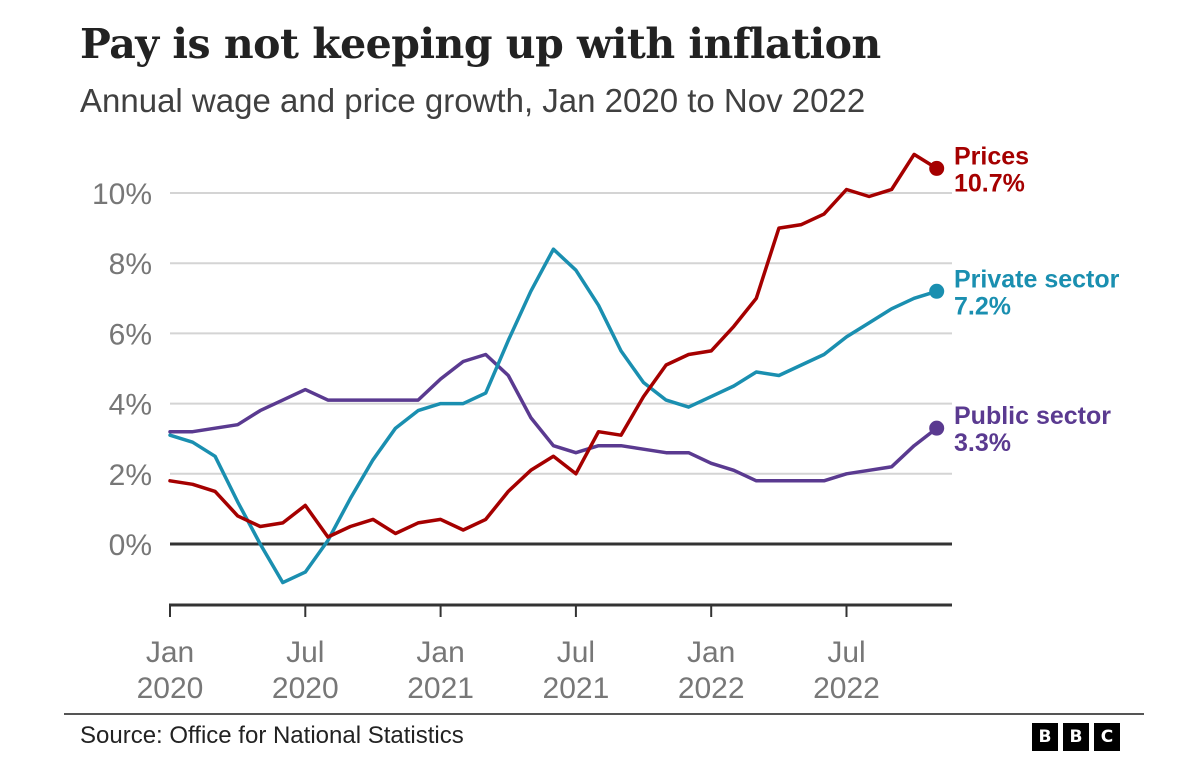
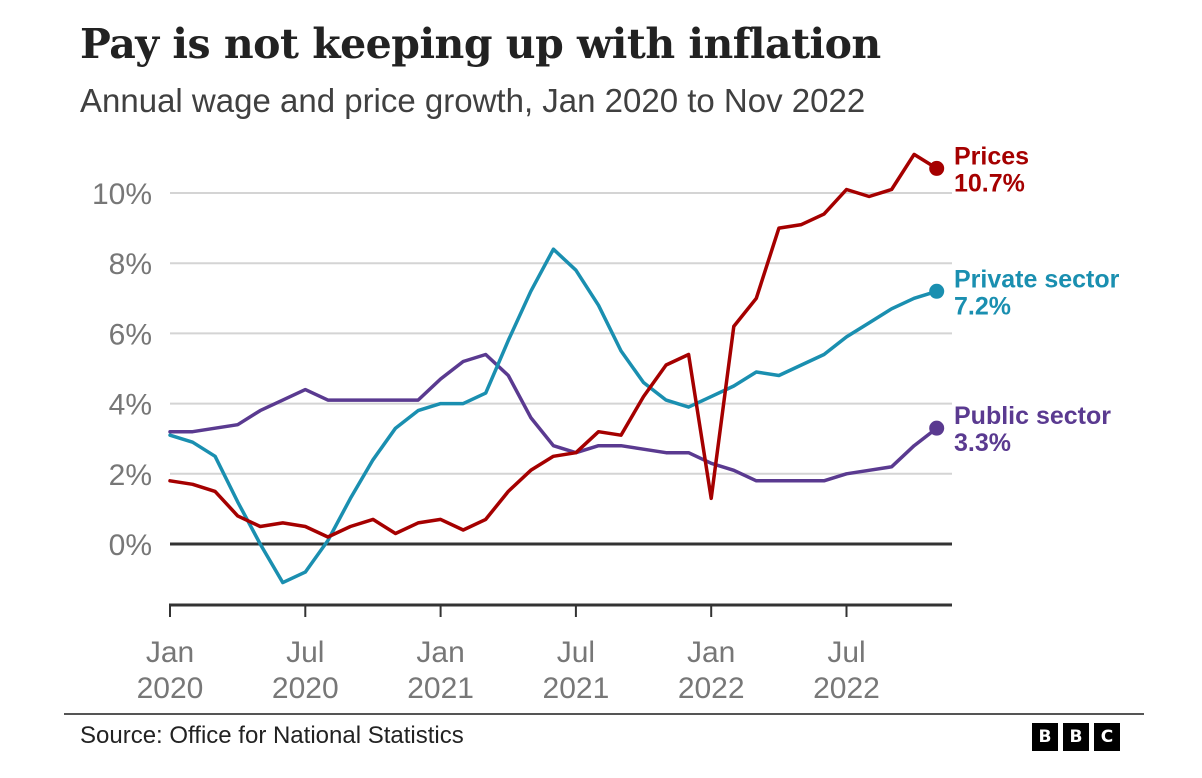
Prices/Jul 2020: 1.1% -> 0.5%
Prices/Jul 2021: 2.0% -> 2.6%
Prices/Jan 2022: 5.5% -> 1.3%
